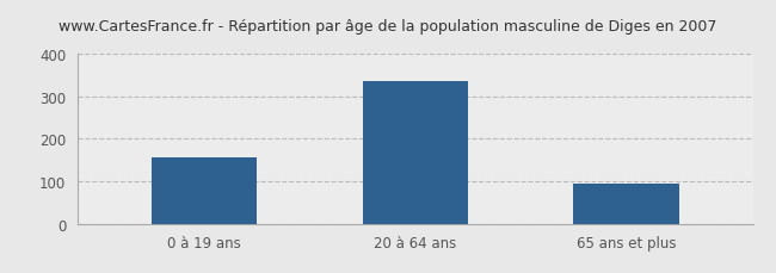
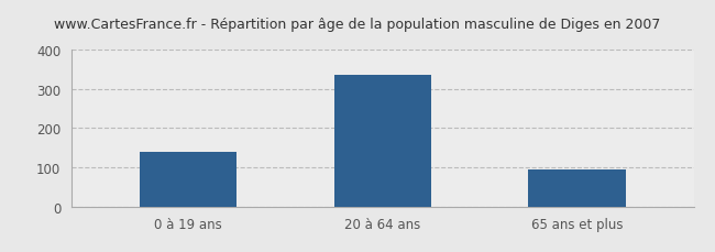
0 à 19 ans: 155 -> 140
